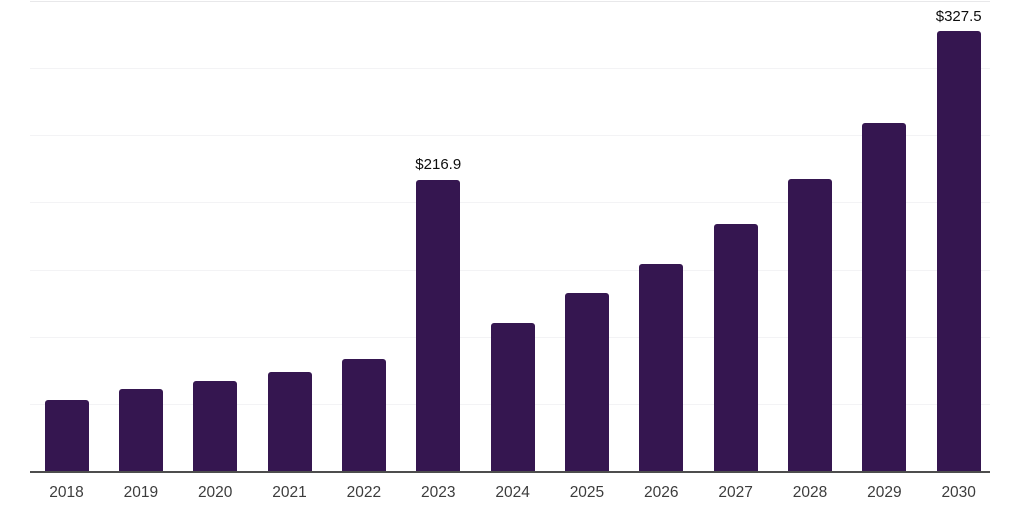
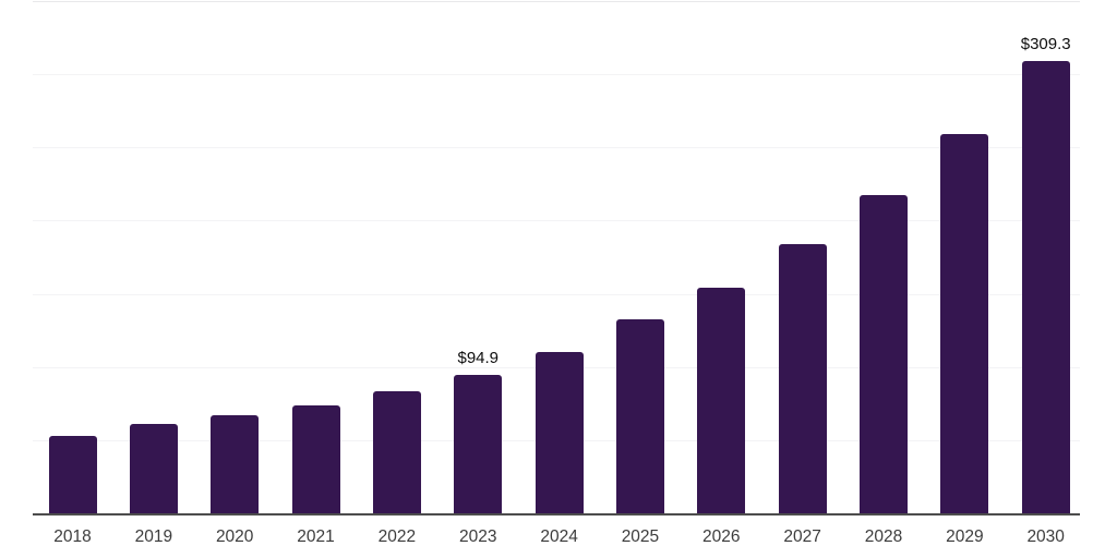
2023: $216.9 -> $94.9
2030: $327.5 -> $309.3
